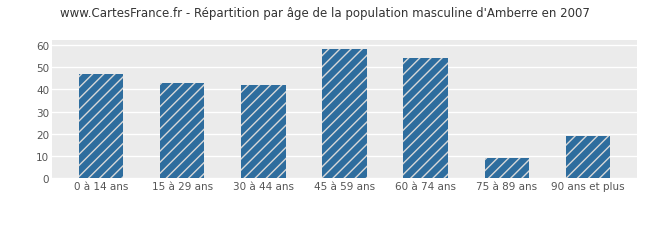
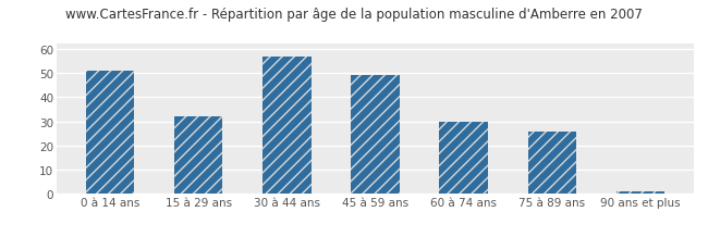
0 à 14 ans: 47 -> 51
15 à 29 ans: 43 -> 32
30 à 44 ans: 42 -> 57
45 à 59 ans: 58 -> 49
60 à 74 ans: 54 -> 30
75 à 89 ans: 9 -> 26
90 ans et plus: 19 -> 1
